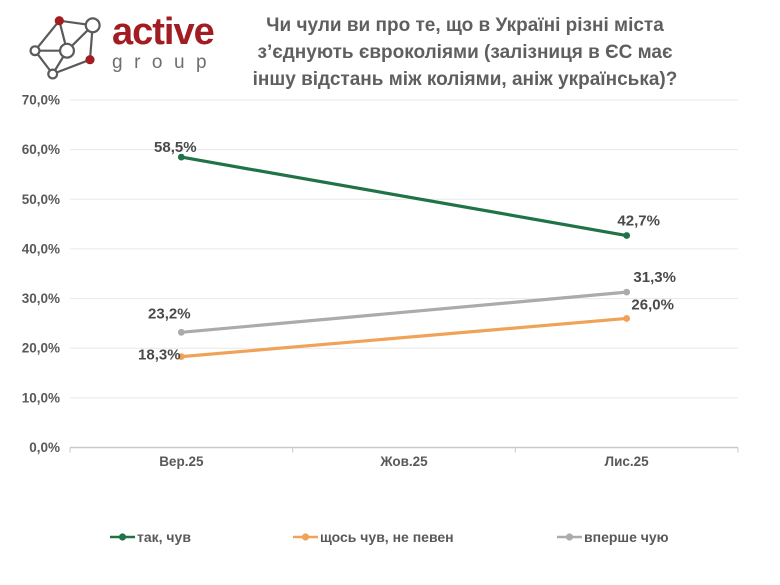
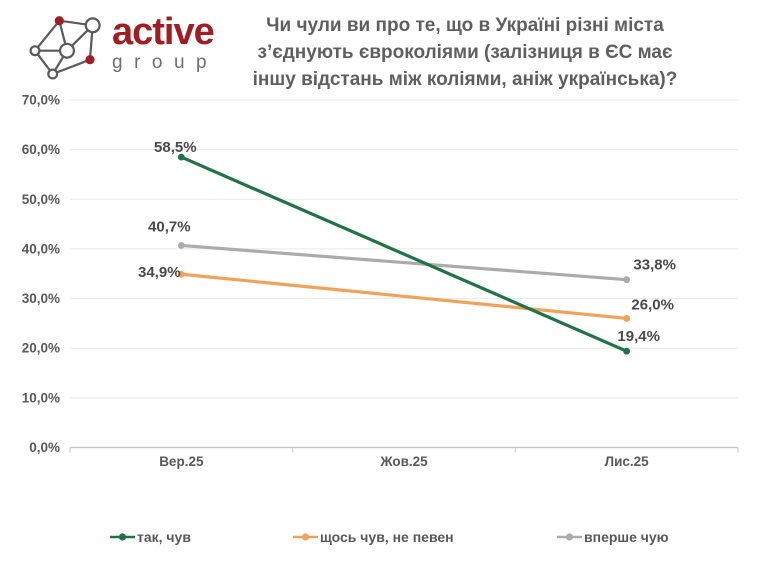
вперше чую/Вер.25: 23,2% -> 40,7%
щось чув, не певен/Вер.25: 18,3% -> 34,9%
вперше чую/Лис.25: 31,3% -> 33,8%
так, чув/Лис.25: 42,7% -> 19,4%
